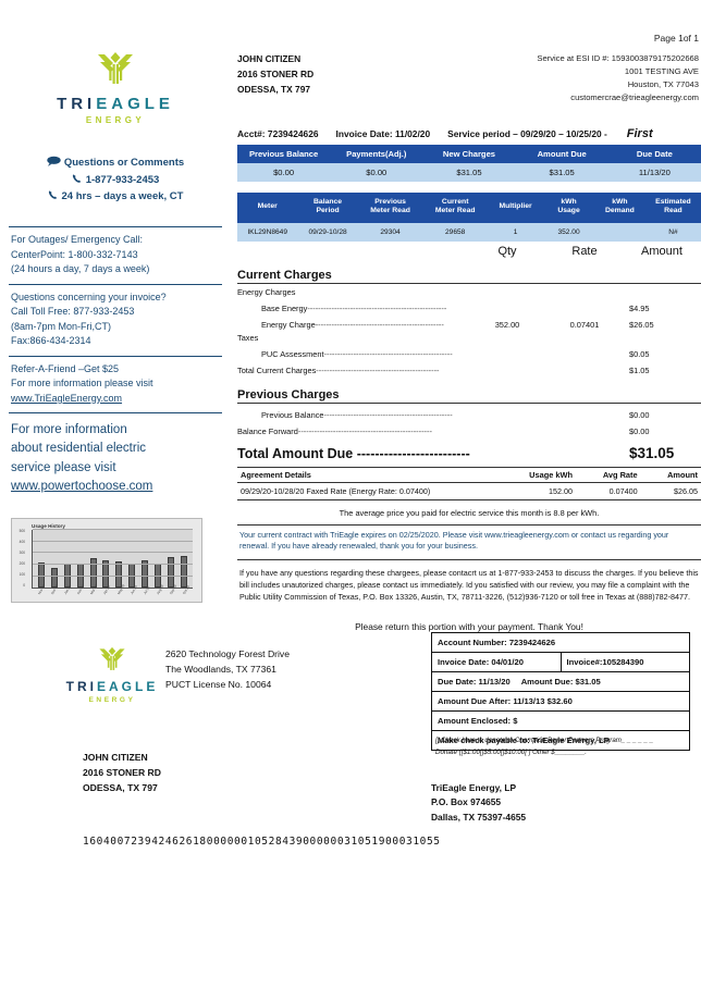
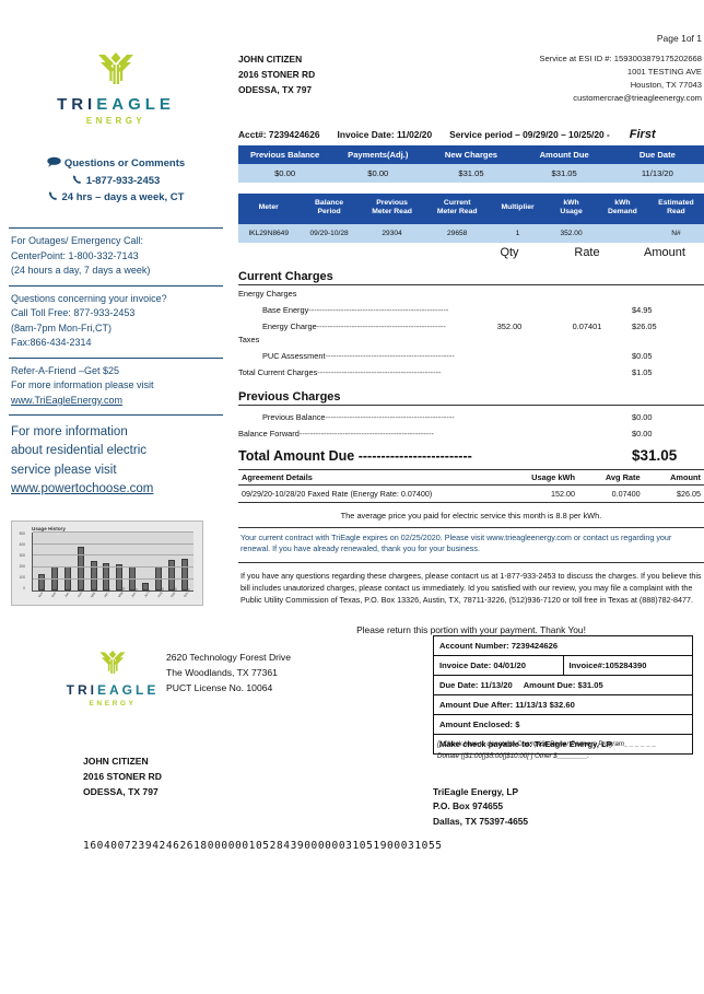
Nov 19: 220 -> 140
Dec 19: 170 -> 210
Feb 20: 210 -> 380
Jul 20: 240 -> 70
